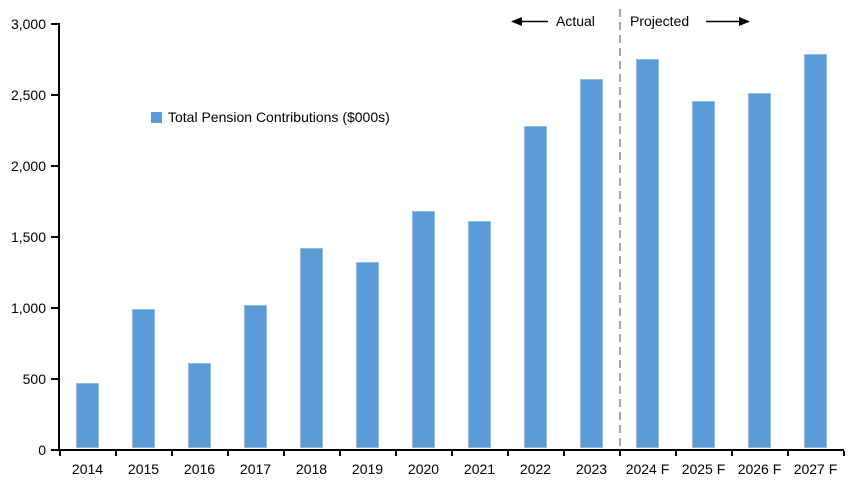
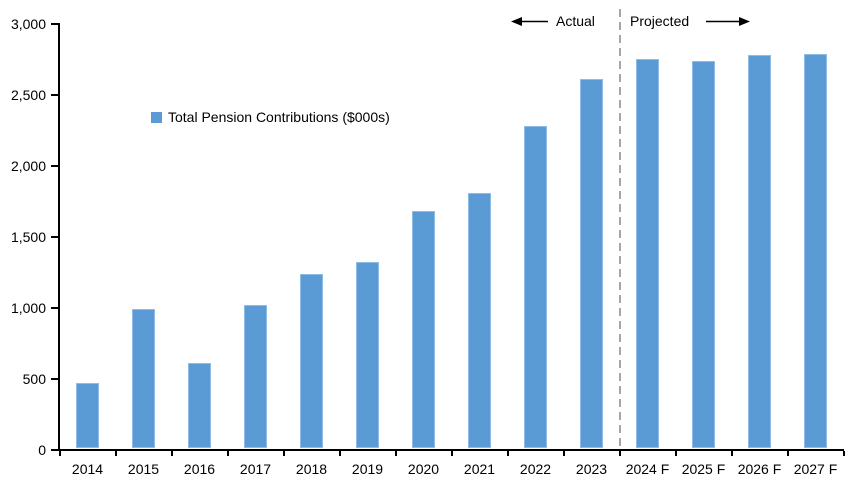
2018: 1420 -> 1240
2021: 1610 -> 1810
2025 F: 2460 -> 2740
2026 F: 2510 -> 2780
